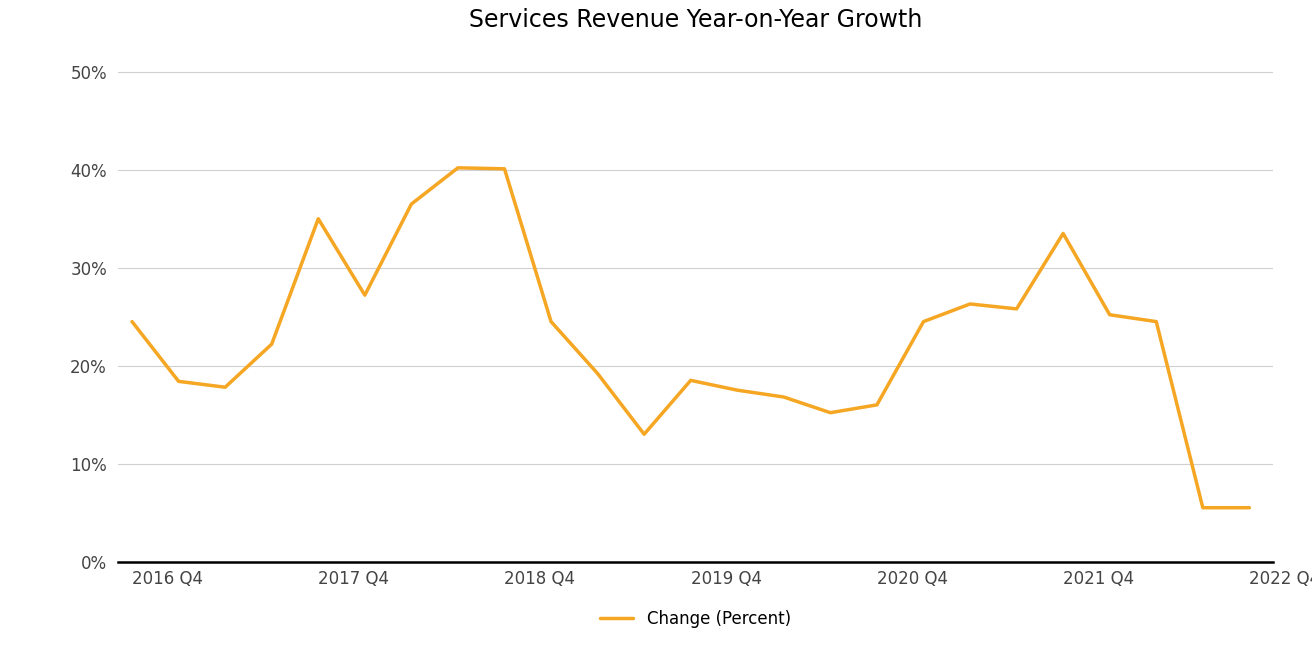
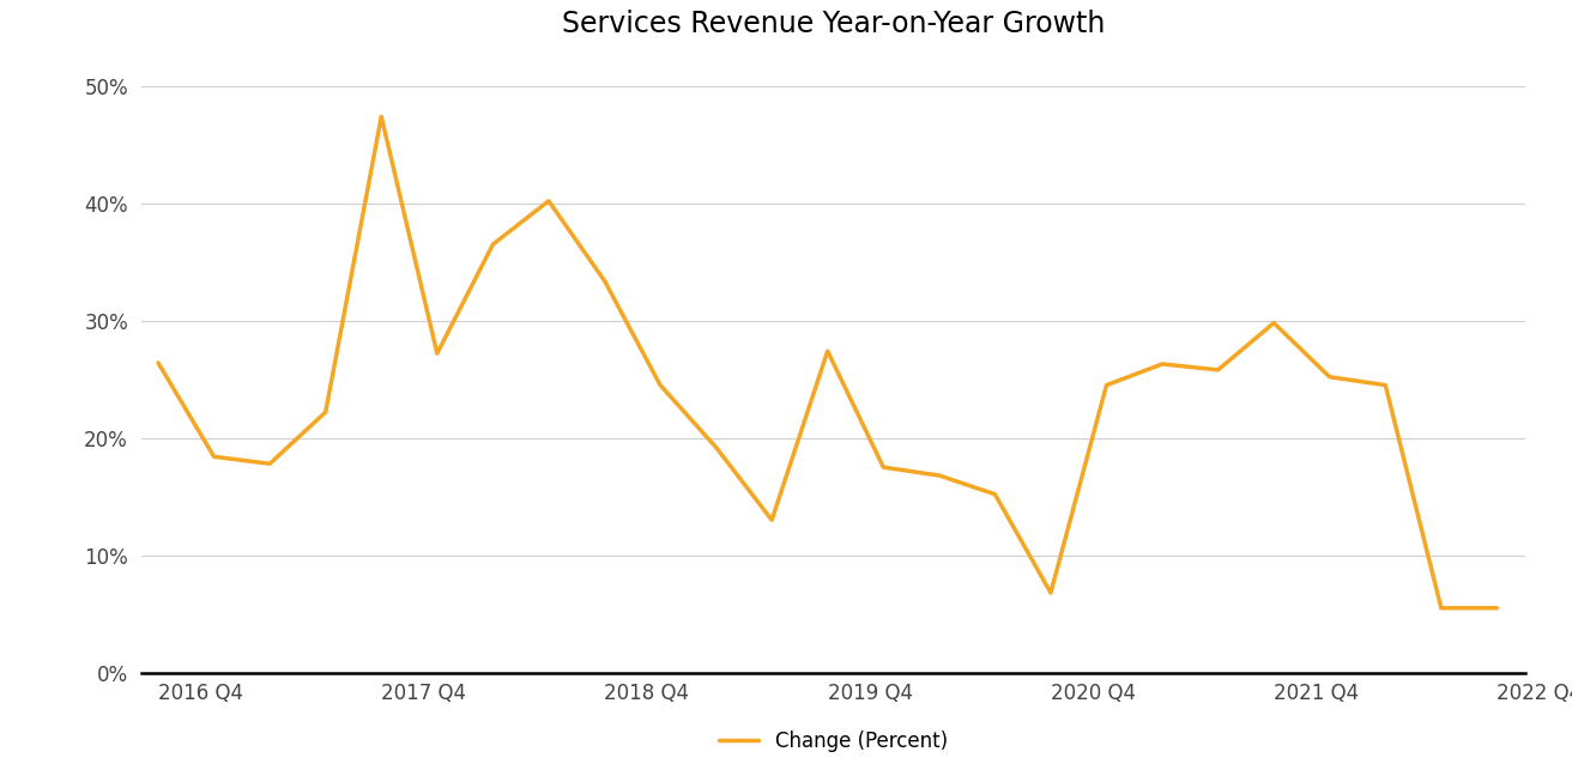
2016 Q4: 24.5% -> 26.4%
2017 Q4: 35.0% -> 47.4%
2018 Q4: 40.1% -> 33.4%
2019 Q4: 18.5% -> 27.4%
2020 Q4: 16.0% -> 6.8%
2021 Q4: 33.5% -> 29.8%
